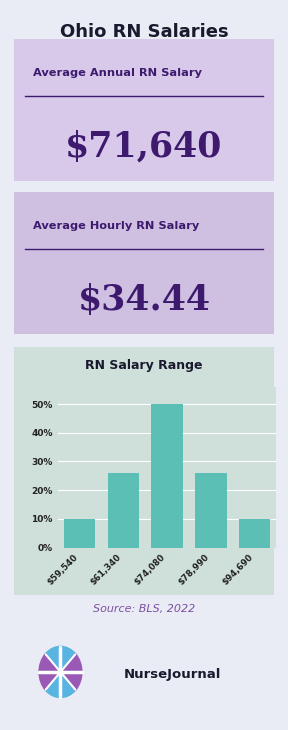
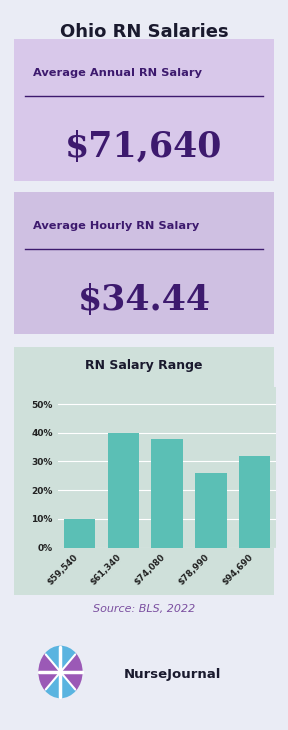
$61,340: 26% -> 40%
$74,080: 50% -> 38%
$94,690: 10% -> 32%
